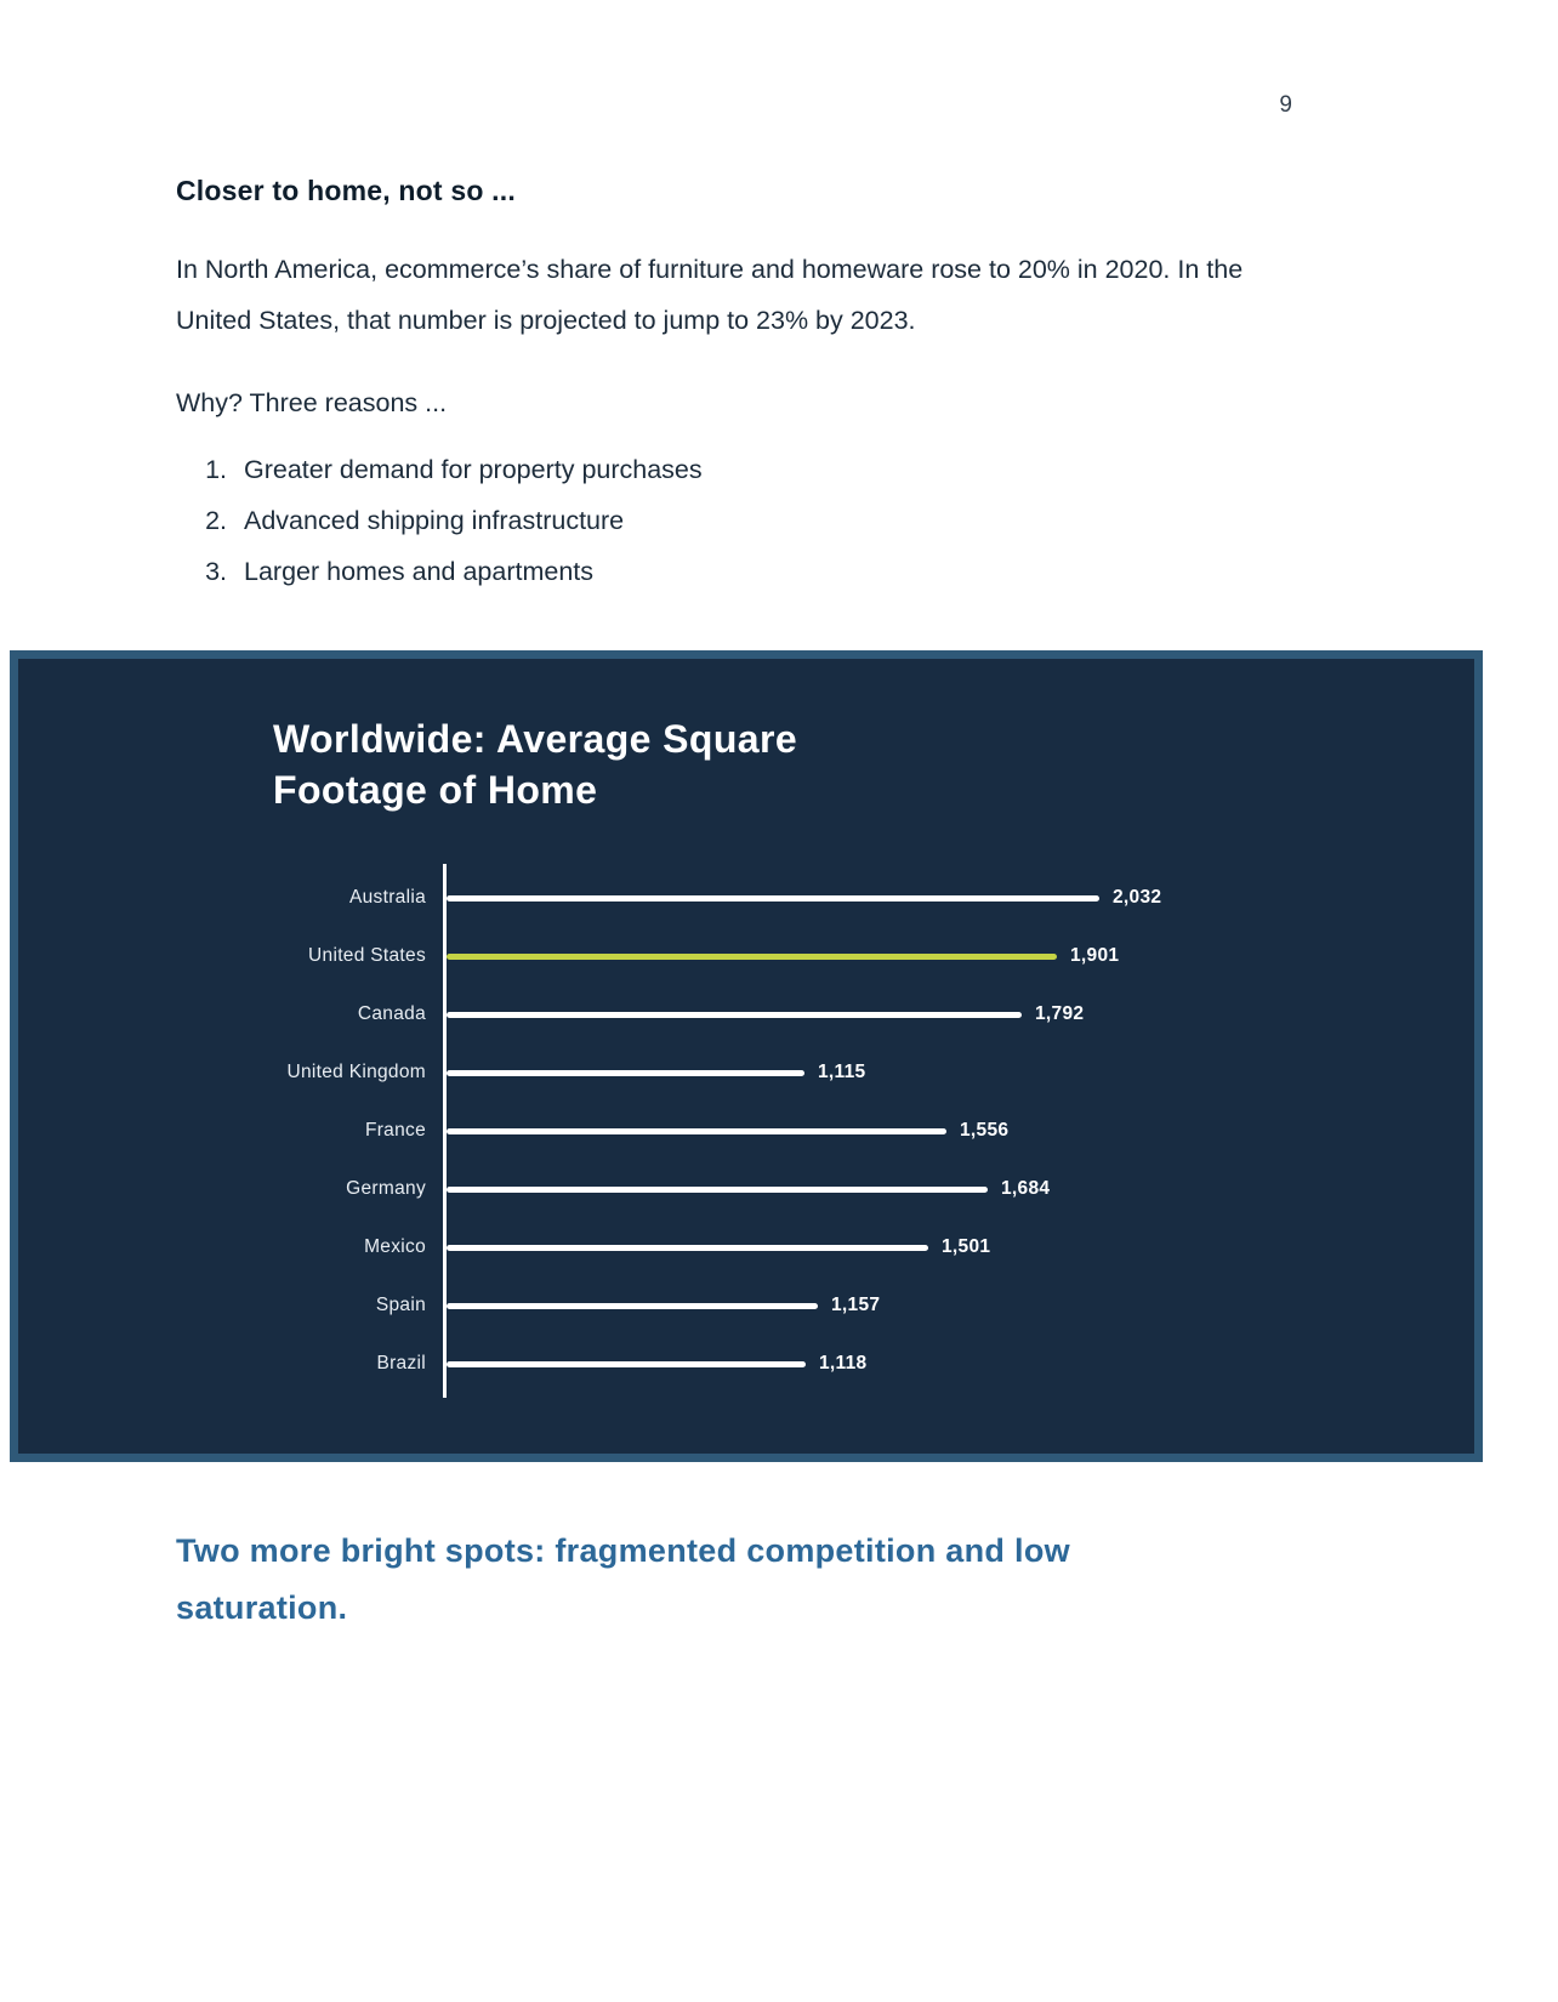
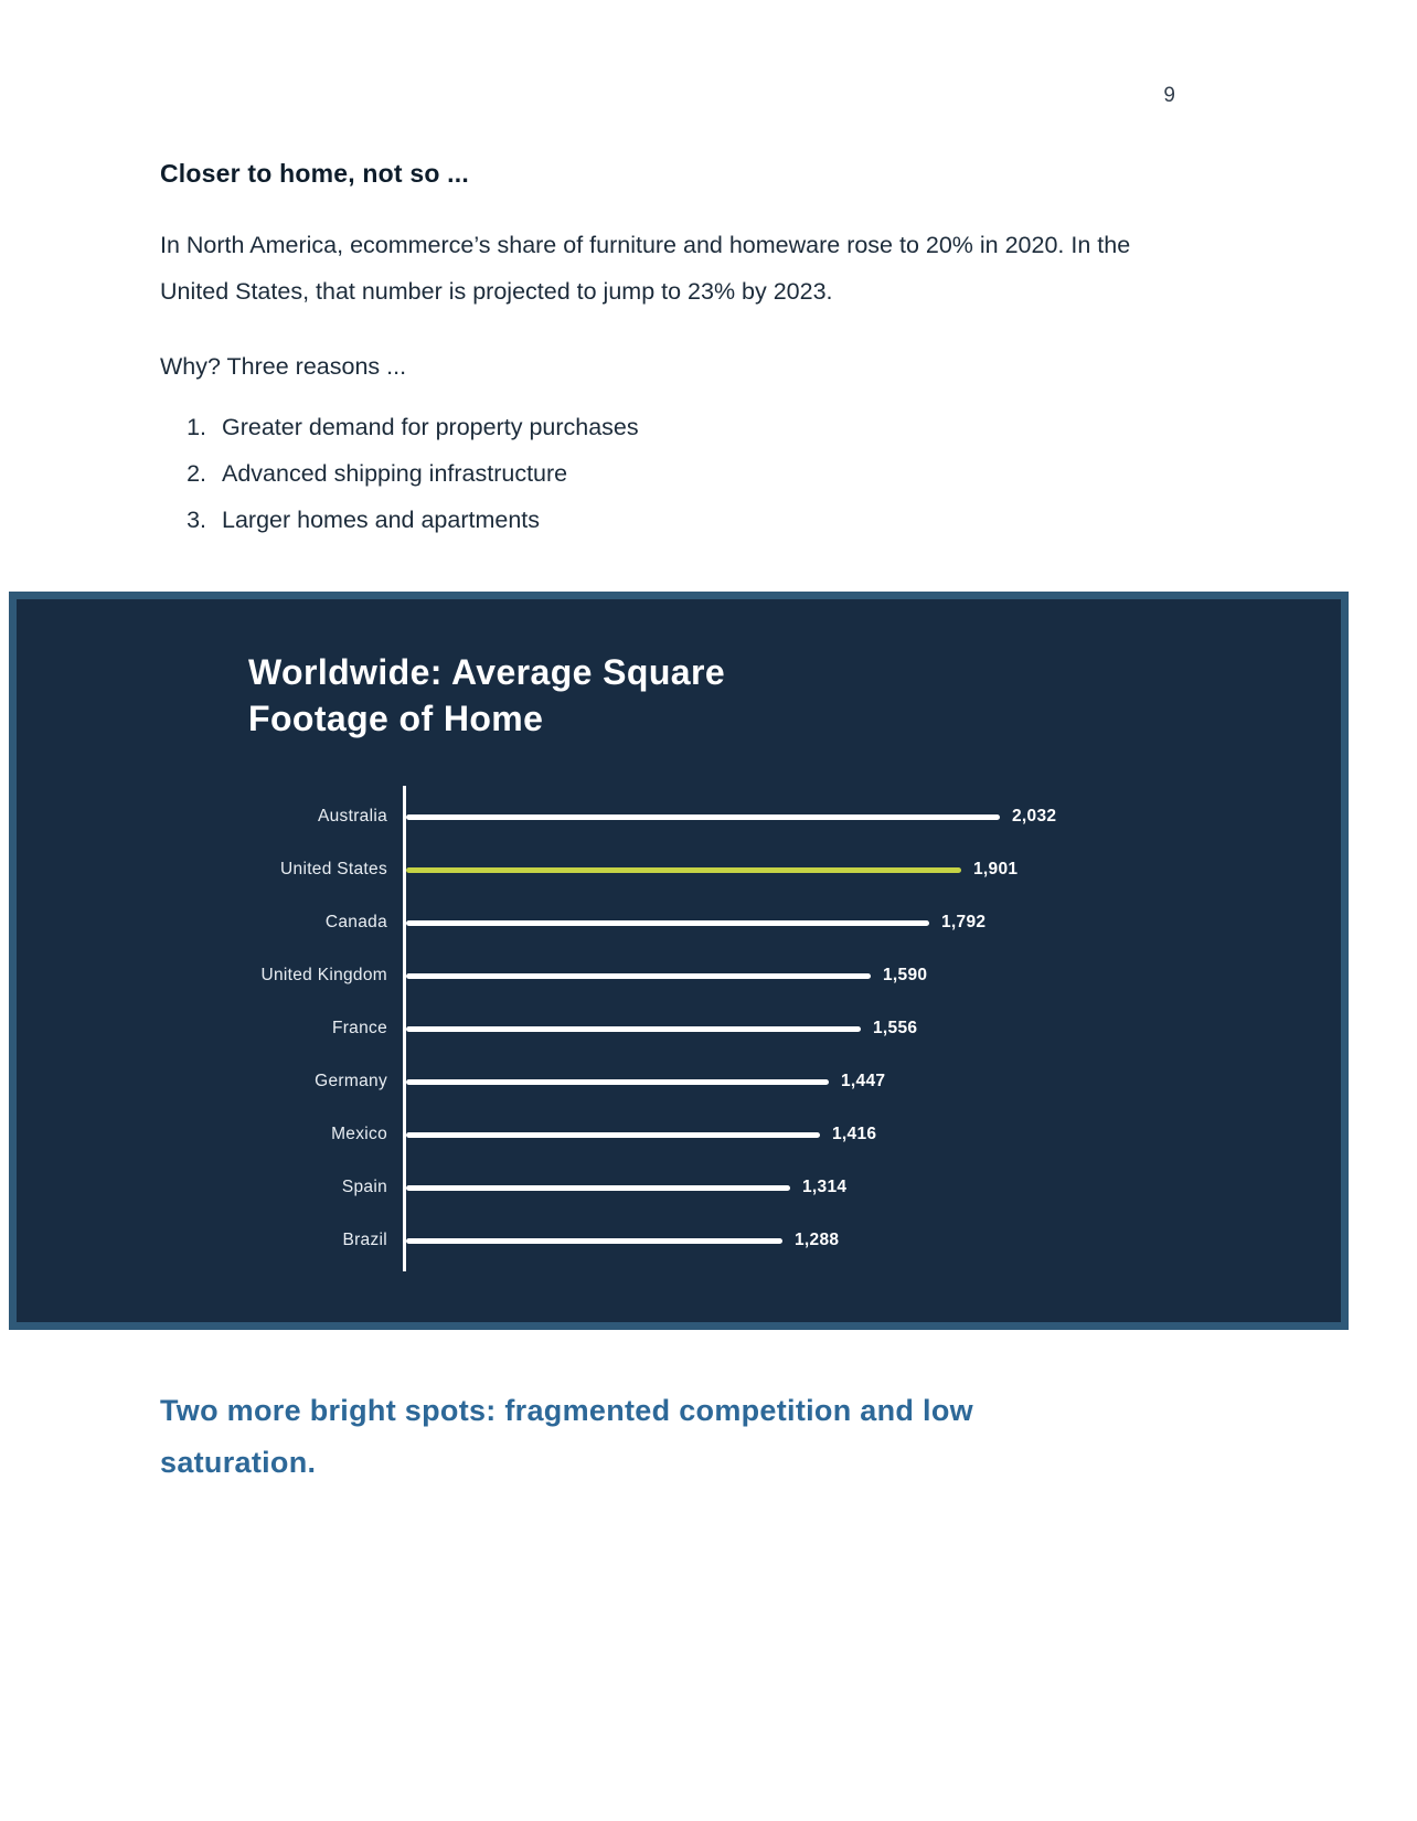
United Kingdom: 1,115 -> 1,590
Germany: 1,684 -> 1,447
Mexico: 1,501 -> 1,416
Spain: 1,157 -> 1,314
Brazil: 1,118 -> 1,288
